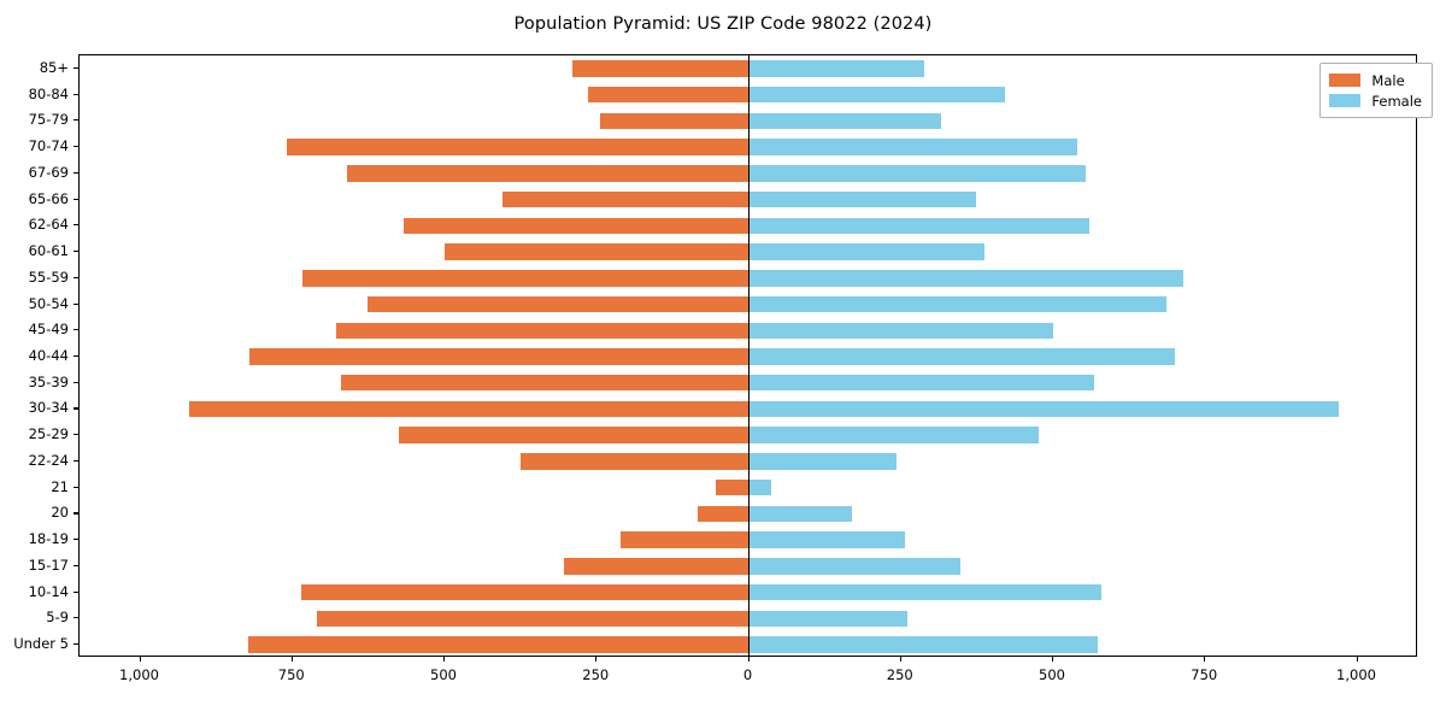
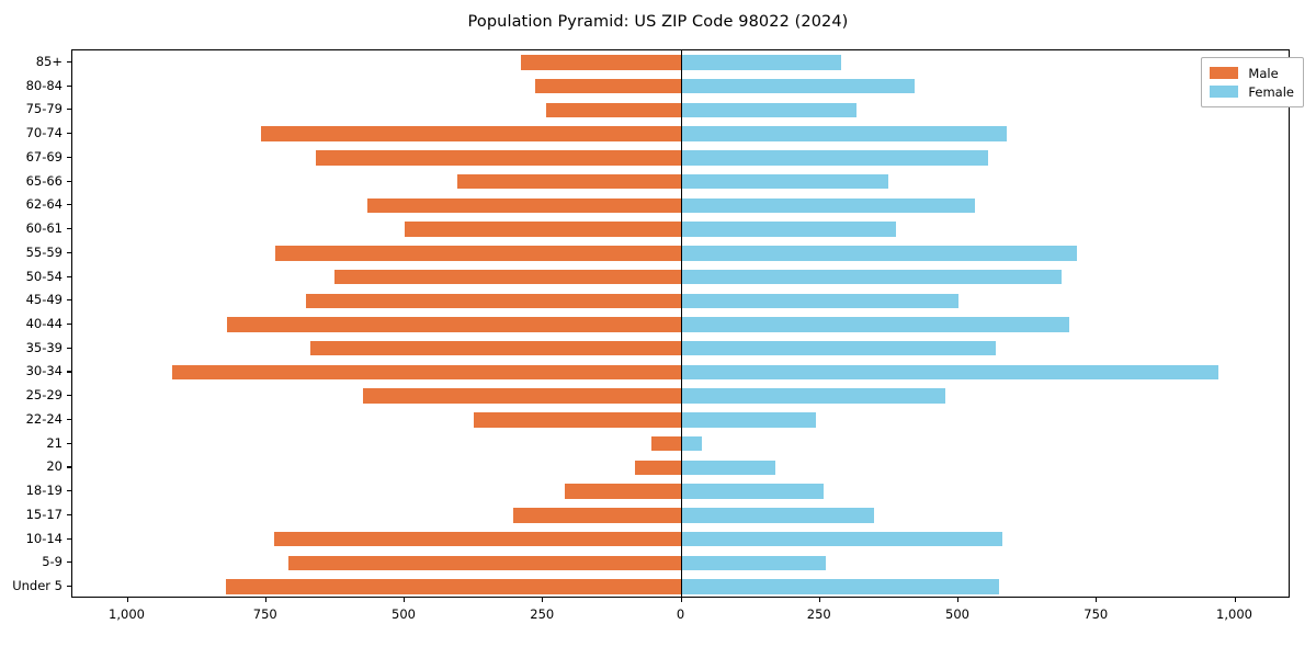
Female/62-64: 560 -> 530
Female/70-74: 540 -> 590
